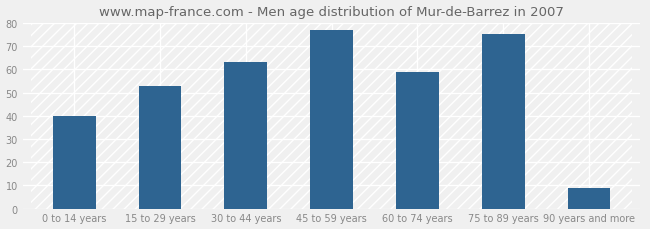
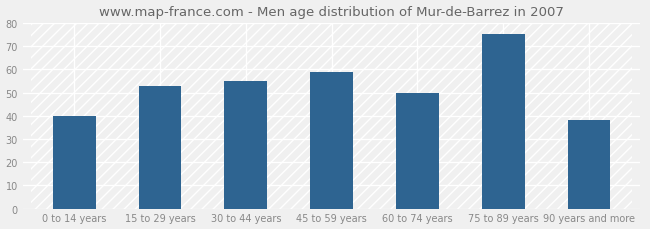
30 to 44 years: 63 -> 55
45 to 59 years: 77 -> 59
60 to 74 years: 59 -> 50
90 years and more: 9 -> 38
